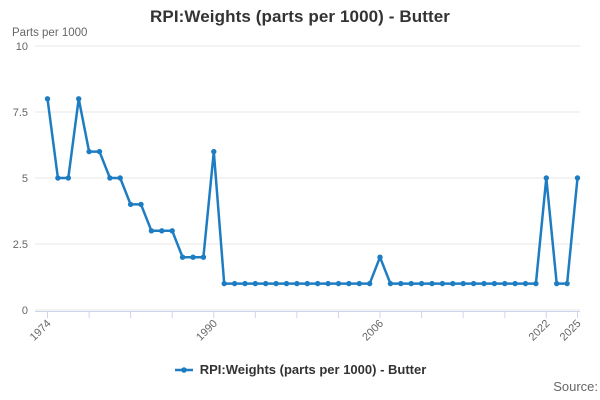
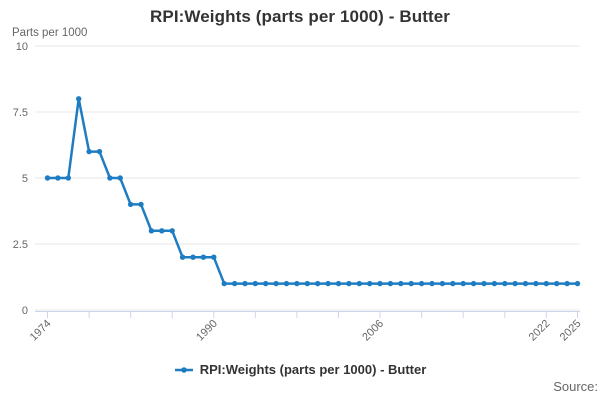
1974: 8 -> 5
1990: 6 -> 2
2006: 2 -> 1
2022: 5 -> 1
2025: 5 -> 1
